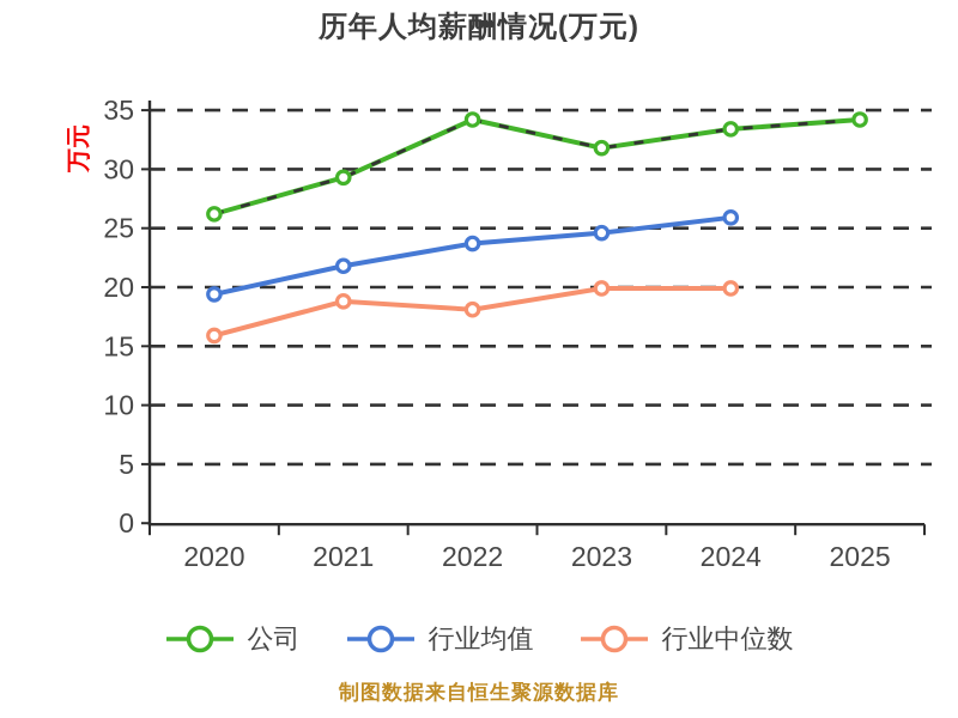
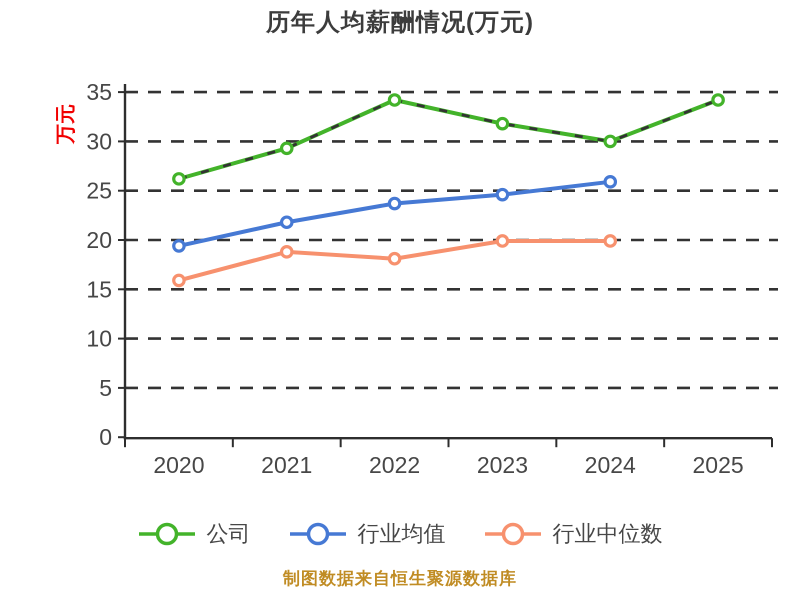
公司/2024: 33 -> 30
